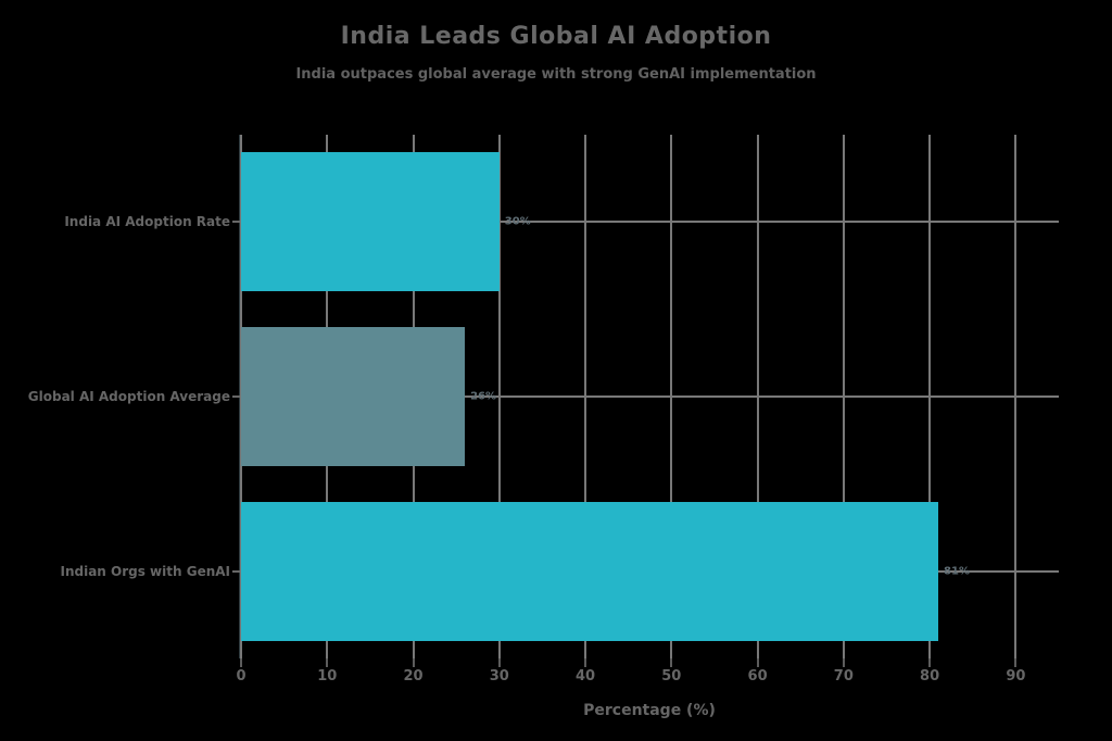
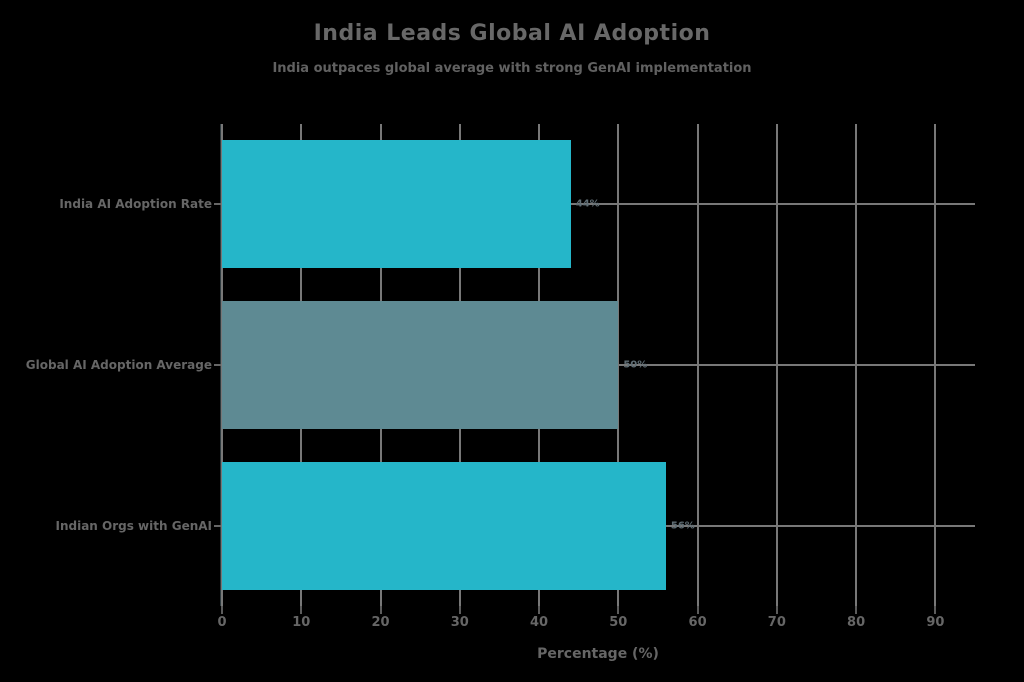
India AI Adoption Rate: 30% -> 44%
Global AI Adoption Average: 26% -> 50%
Indian Orgs with GenAI: 81% -> 56%
